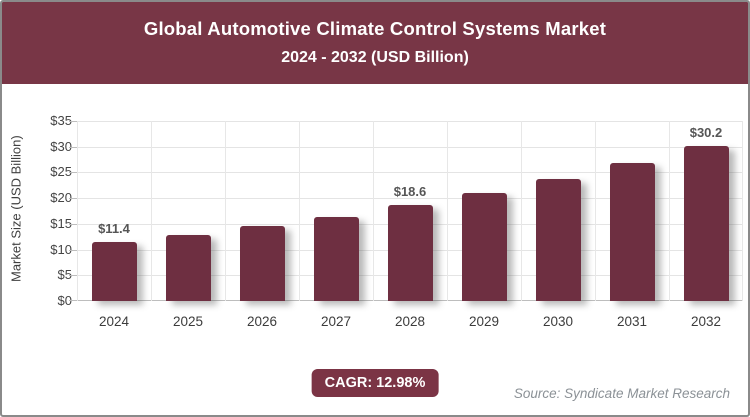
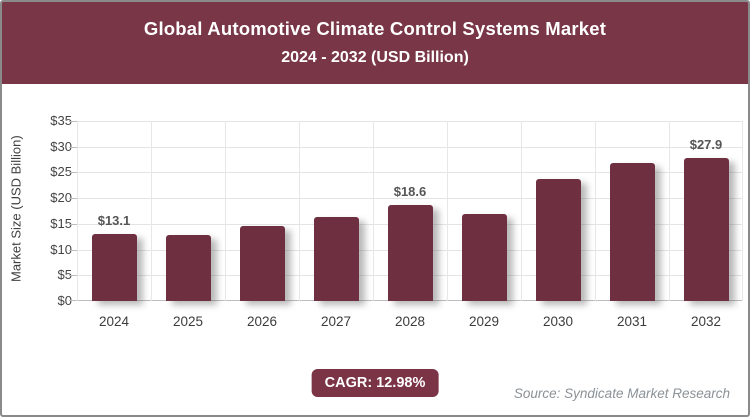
2024: $11.4 -> $13.1
2029: $21 -> $17
2032: $30.2 -> $27.9
